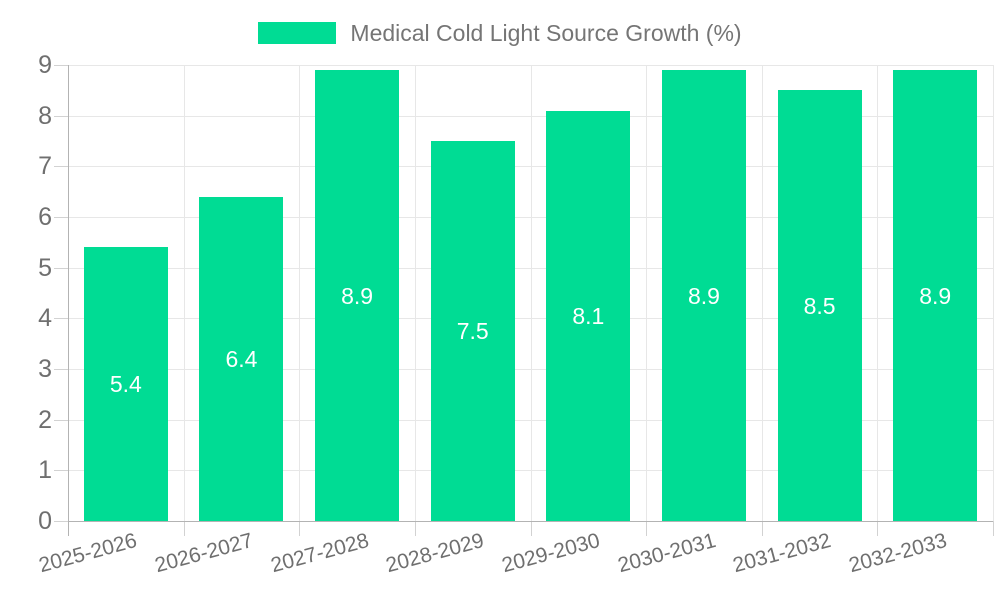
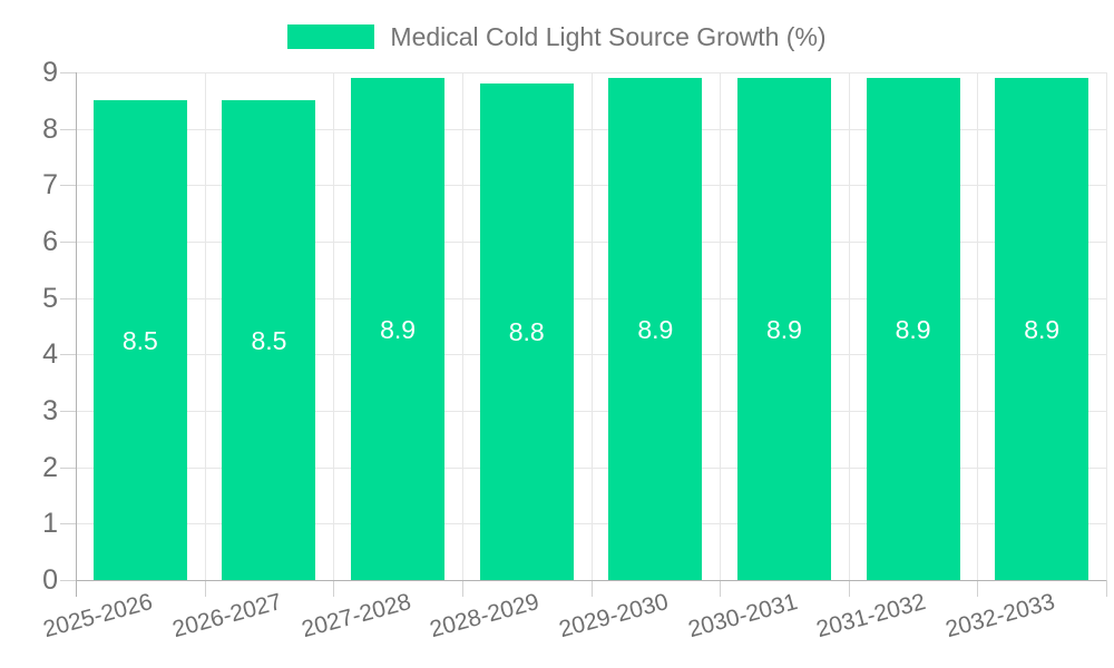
2025-2026: 5.4 -> 8.5
2026-2027: 6.4 -> 8.5
2028-2029: 7.5 -> 8.8
2029-2030: 8.1 -> 8.9
2031-2032: 8.5 -> 8.9
